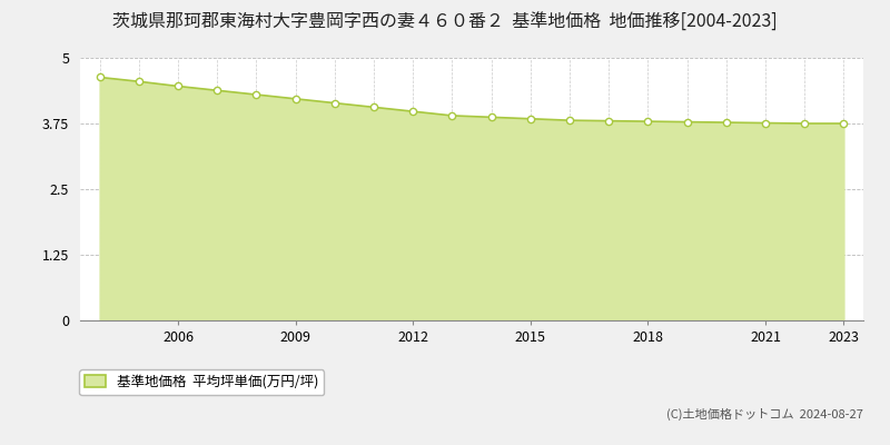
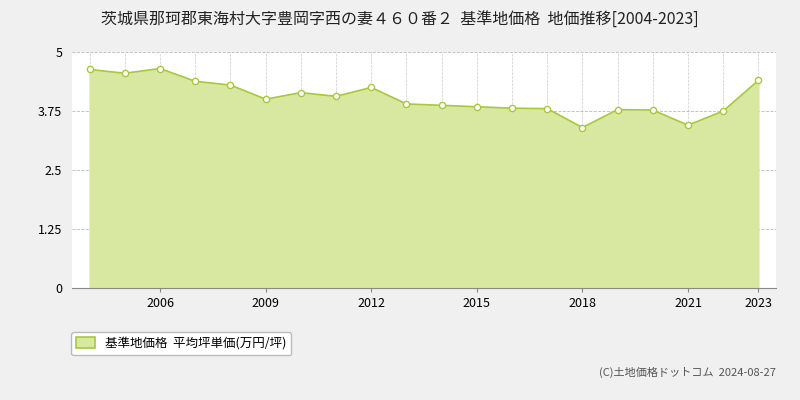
2006: 4.46 -> 4.65
2009: 4.22 -> 4.00
2012: 3.98 -> 4.25
2018: 3.79 -> 3.40
2021: 3.76 -> 3.45
2023: 3.75 -> 4.40
